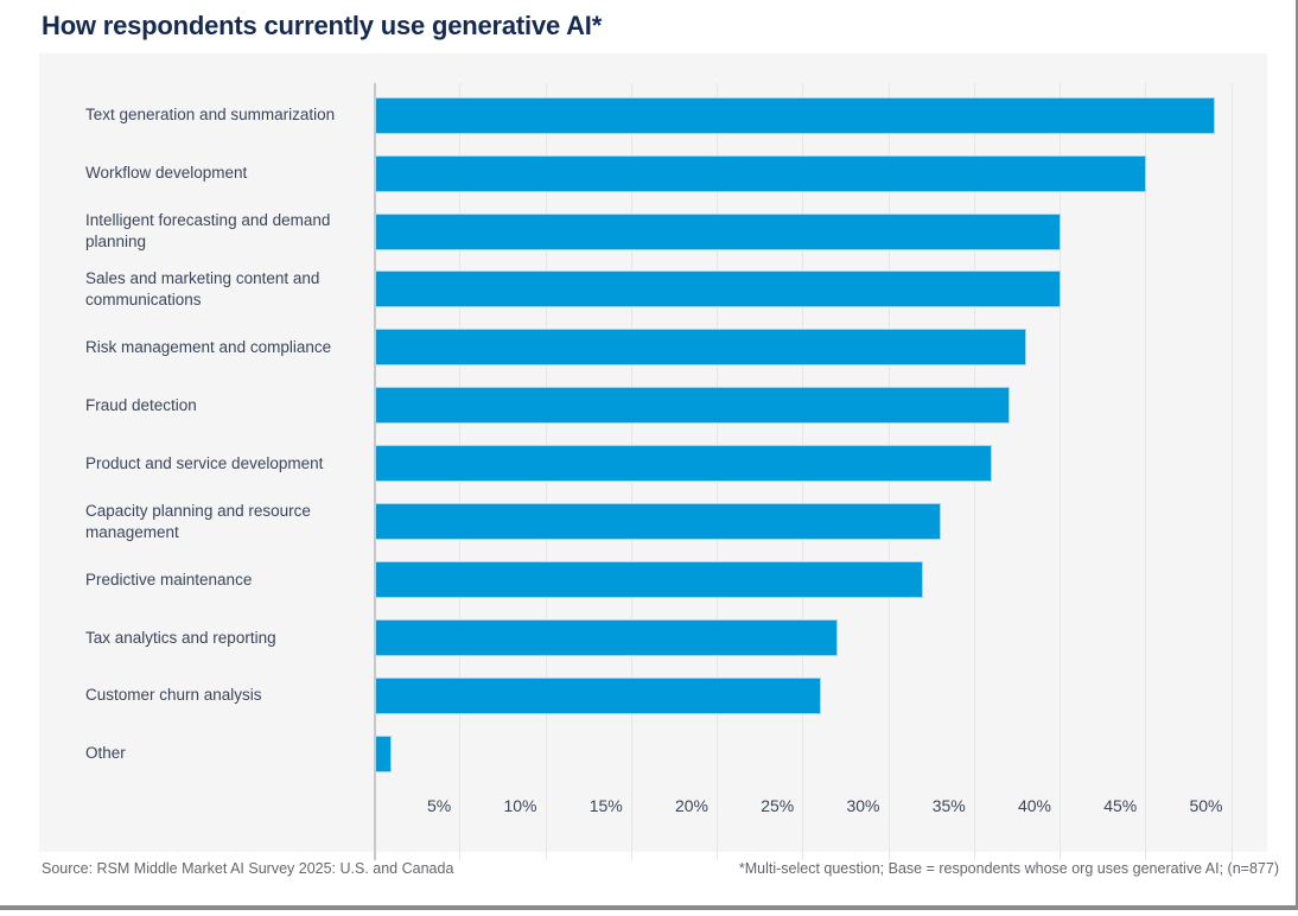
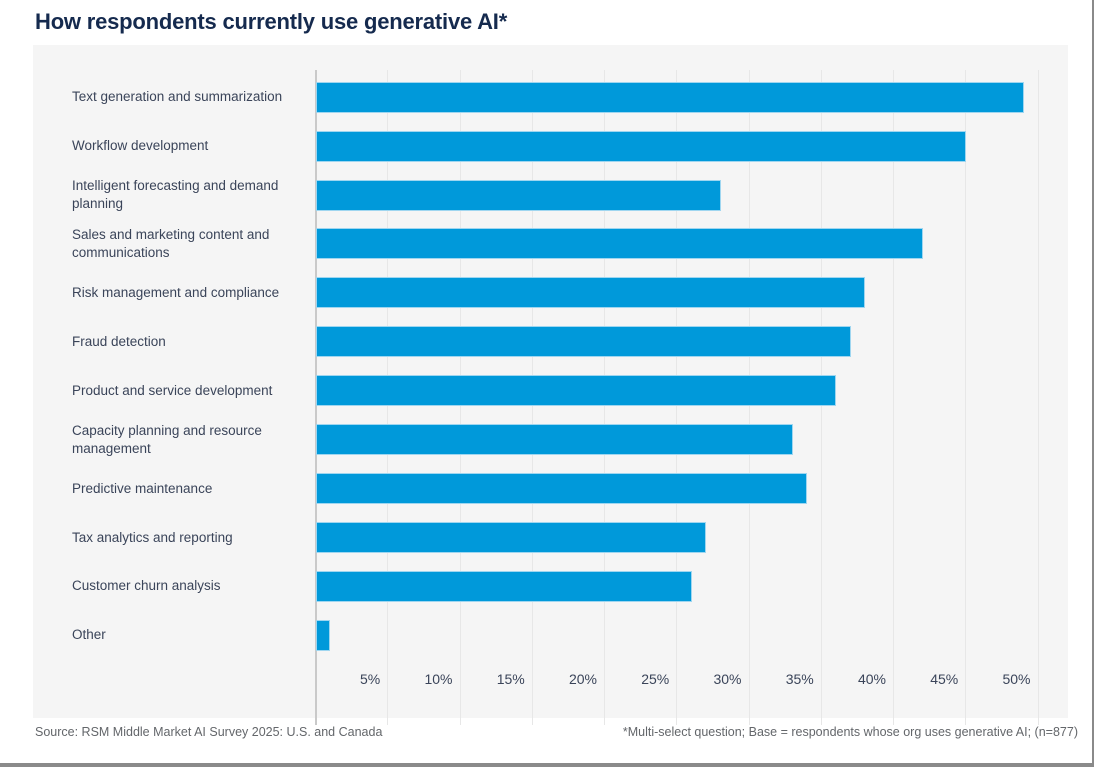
Intelligent forecasting and demand planning: 40% -> 28%
Sales and marketing content and communications: 40% -> 42%
Predictive maintenance: 32% -> 34%
